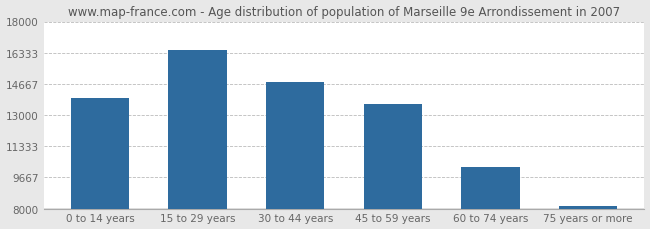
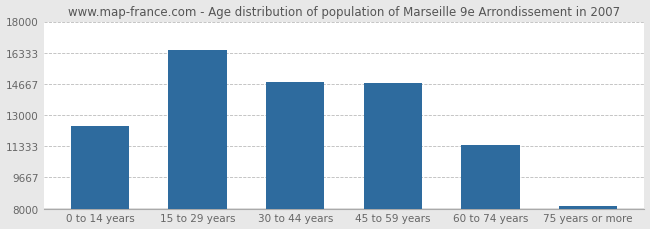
0 to 14 years: 13900 -> 12400
45 to 59 years: 13600 -> 14700
60 to 74 years: 10200 -> 11400
